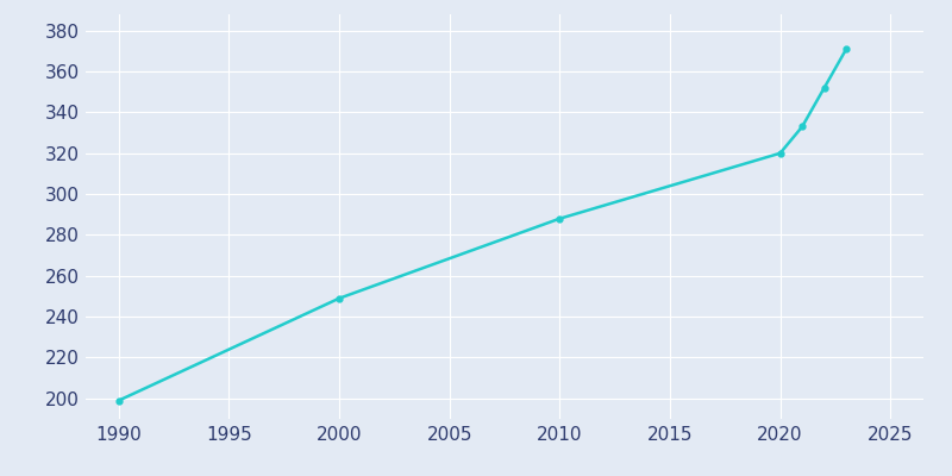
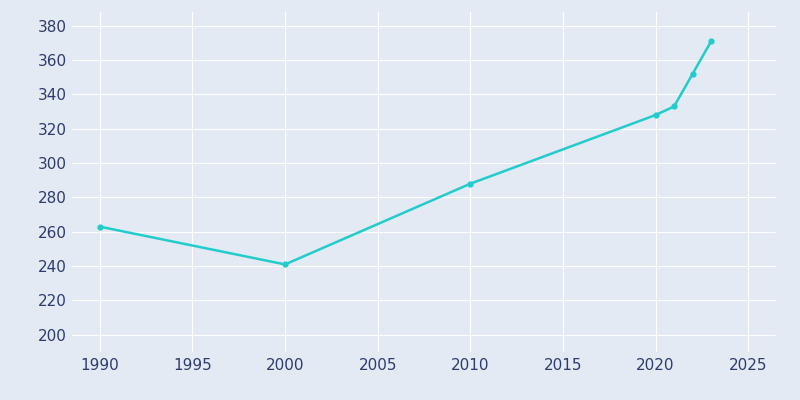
1990: 199 -> 263
2000: 249 -> 241
2020: 320 -> 328
